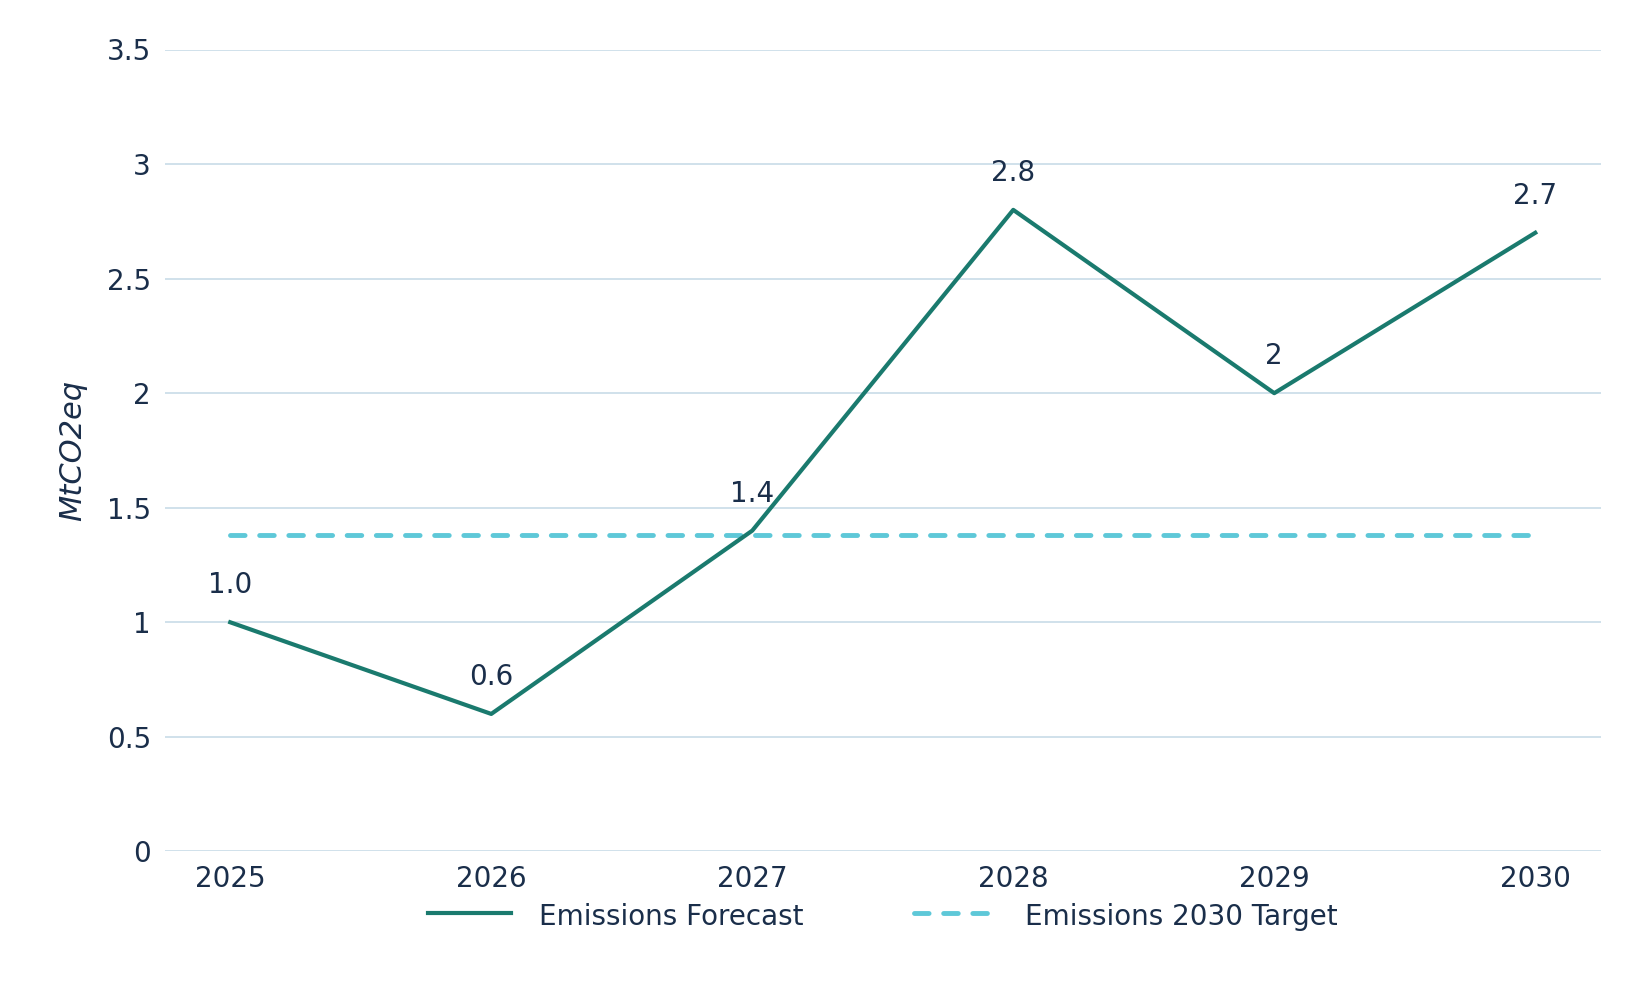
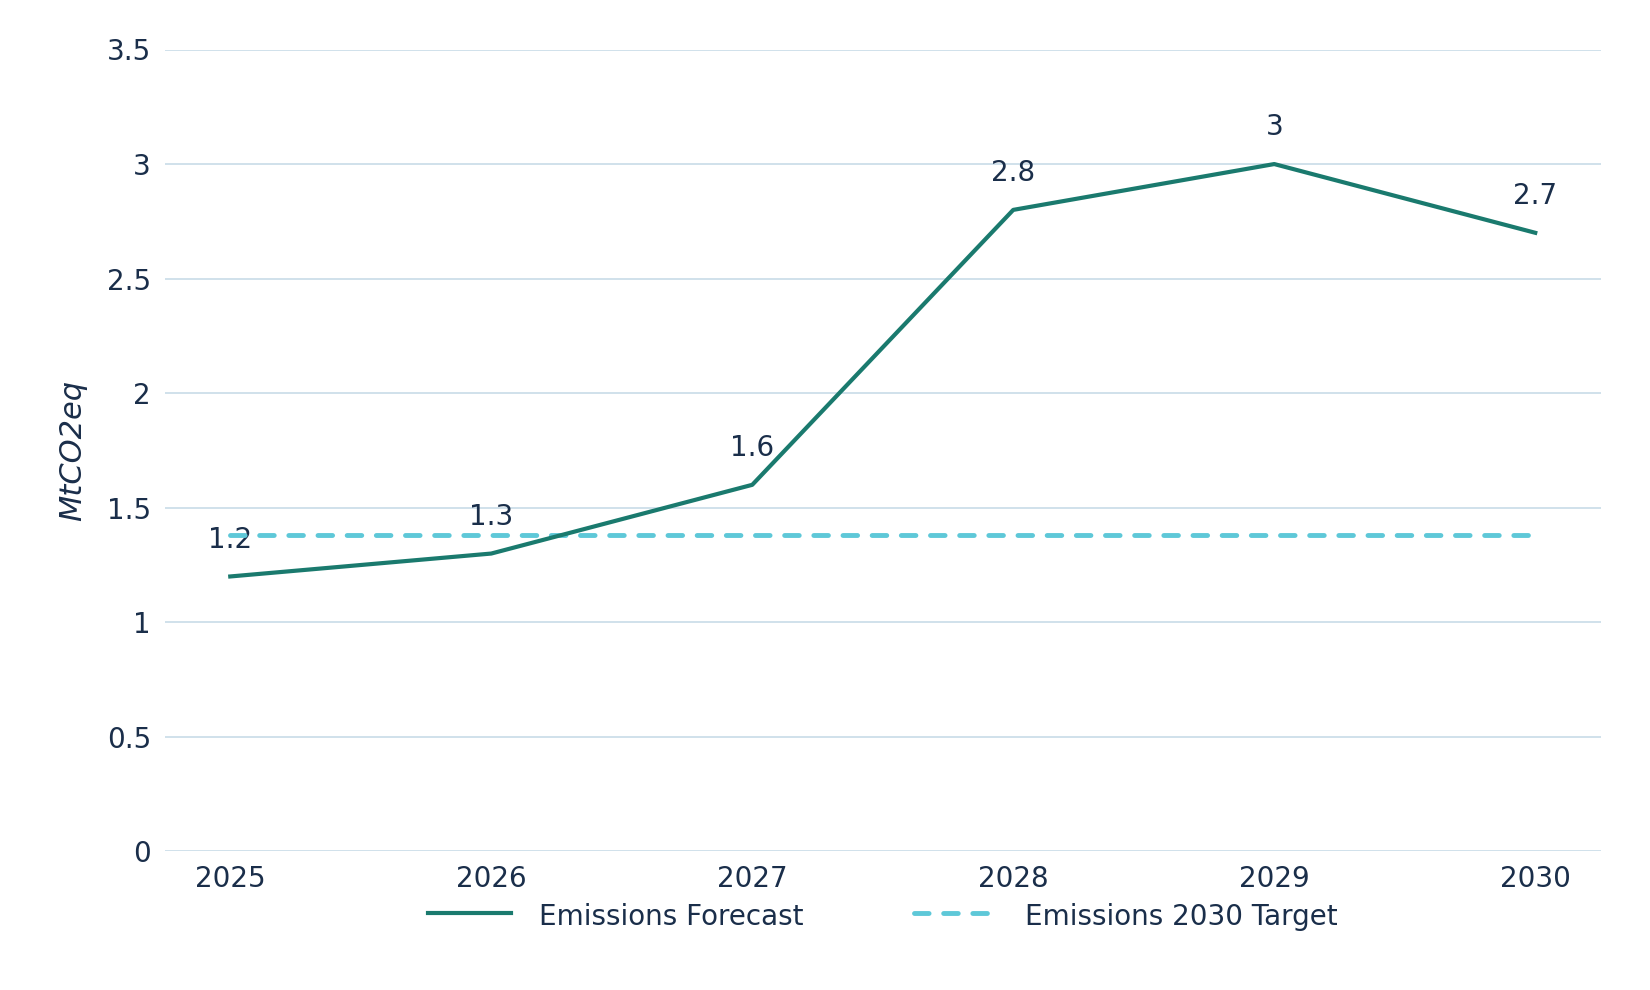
2025: 1.0 -> 1.2
2026: 0.6 -> 1.3
2027: 1.4 -> 1.6
2029: 2 -> 3
